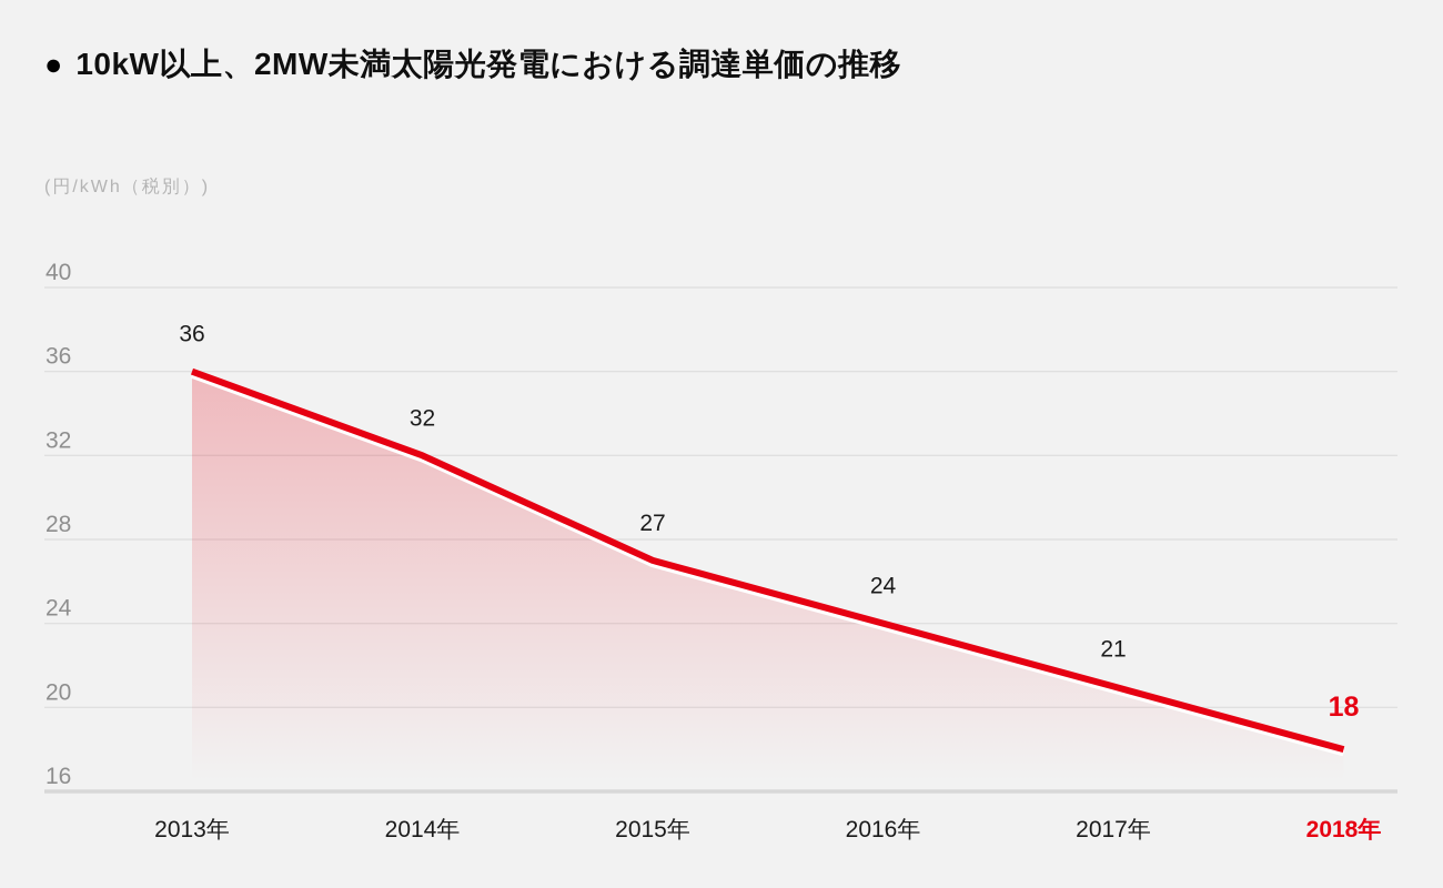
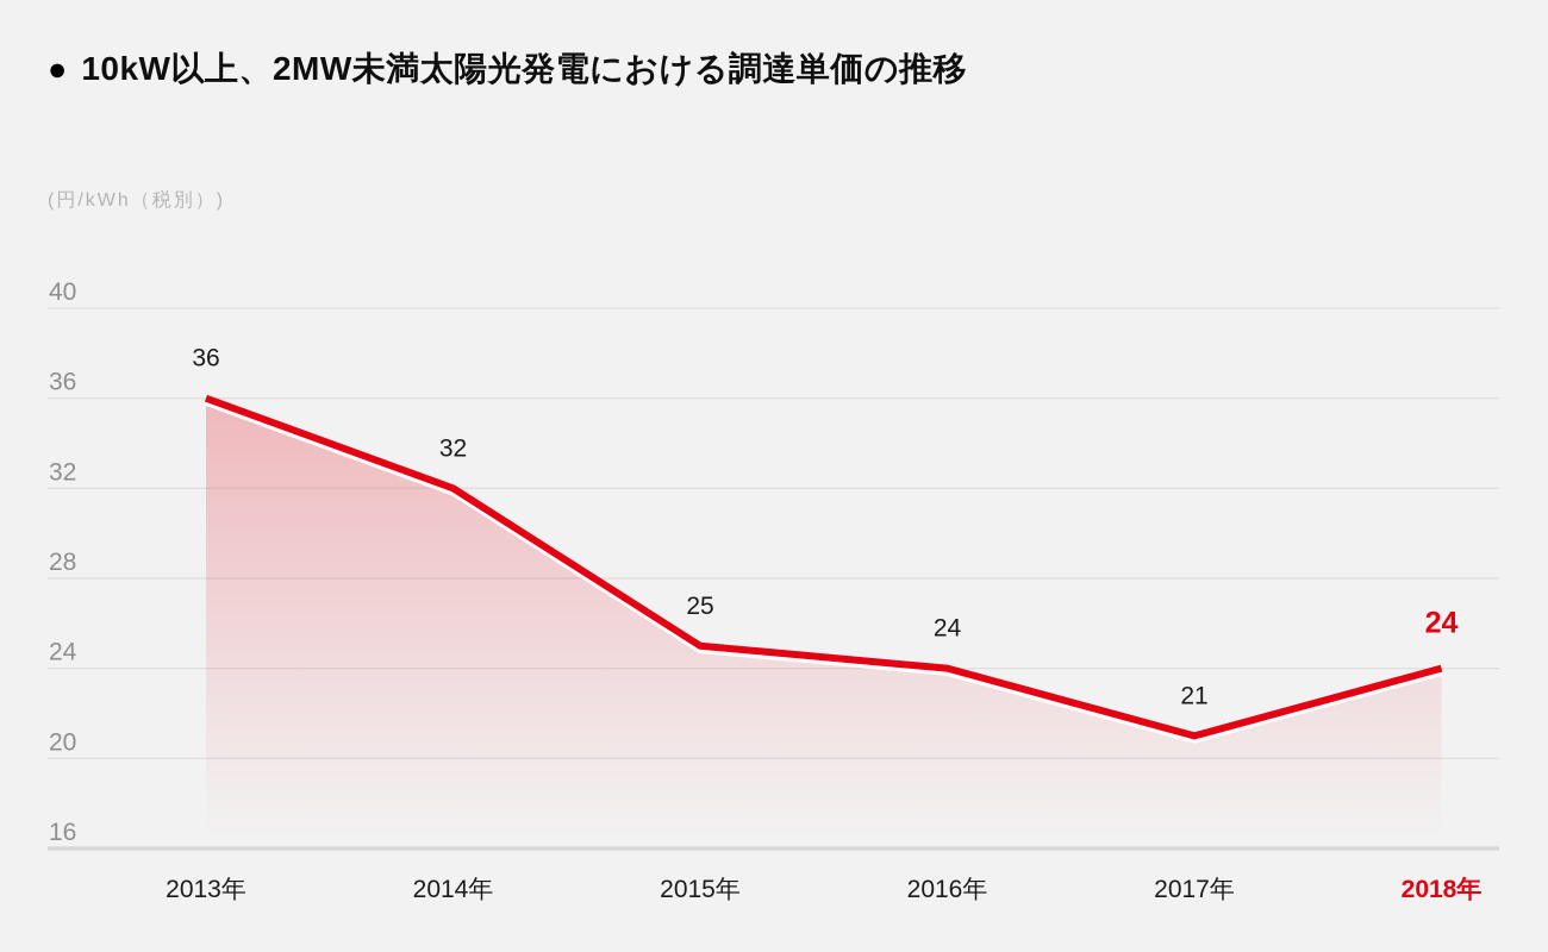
2015年: 27 -> 25
2018年: 18 -> 24
